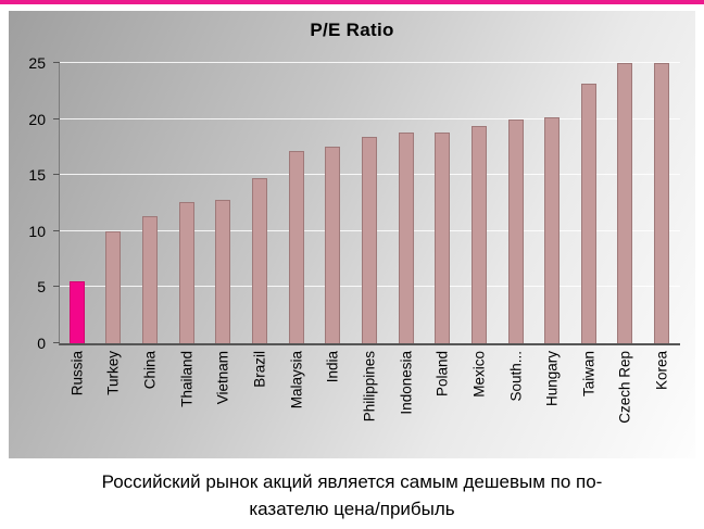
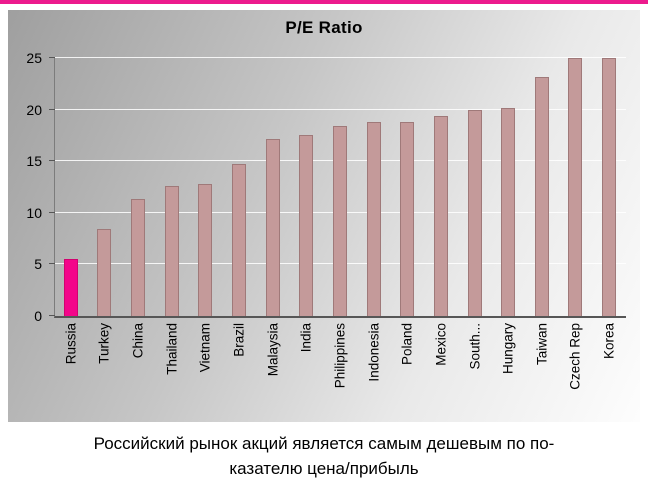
Turkey: 10.0 -> 8.4
